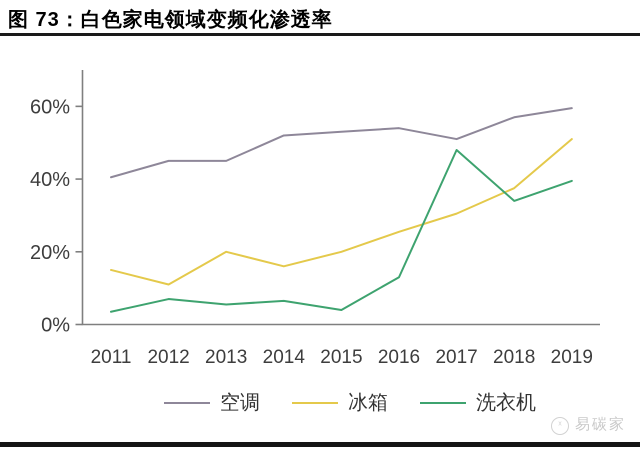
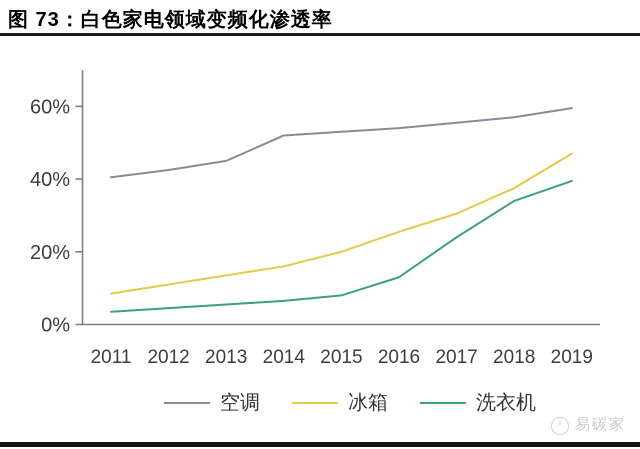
冰箱/2011: 15% -> 8%
空调/2012: 45% -> 42%
洗衣机/2012: 7% -> 4%
冰箱/2013: 20% -> 14%
洗衣机/2015: 4% -> 8%
空调/2017: 51% -> 56%
洗衣机/2017: 48% -> 24%
冰箱/2019: 51% -> 47%
